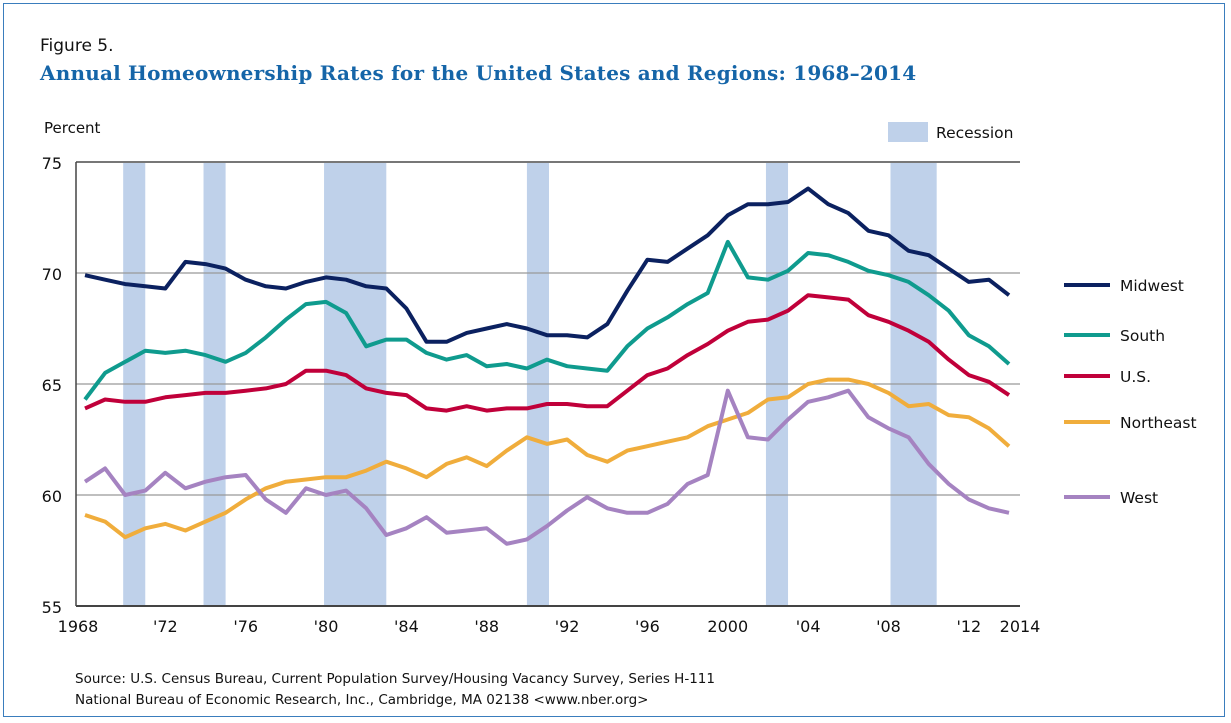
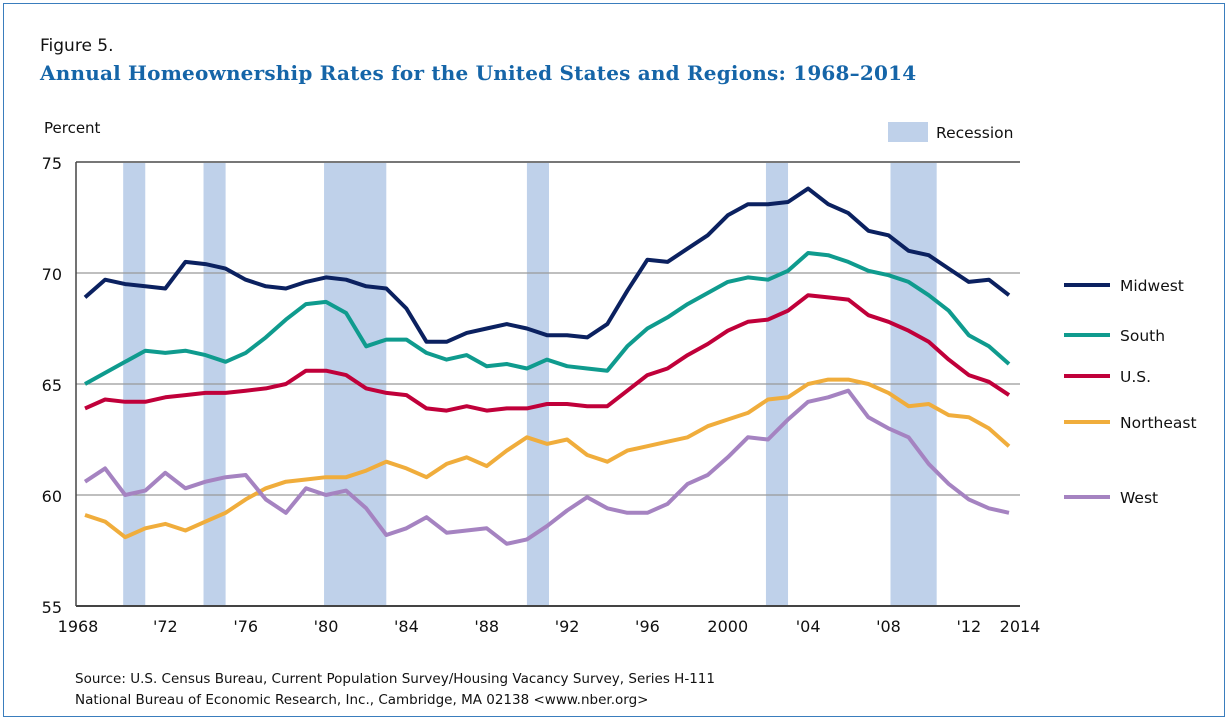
Midwest/1968: 69.9 -> 68.9
South/1968: 64.3 -> 65.0
South/2000: 71.4 -> 69.6
West/2000: 64.7 -> 61.7
